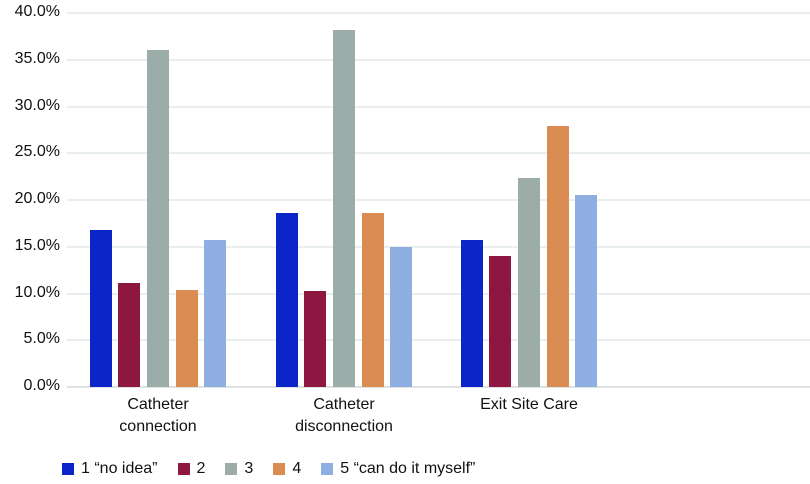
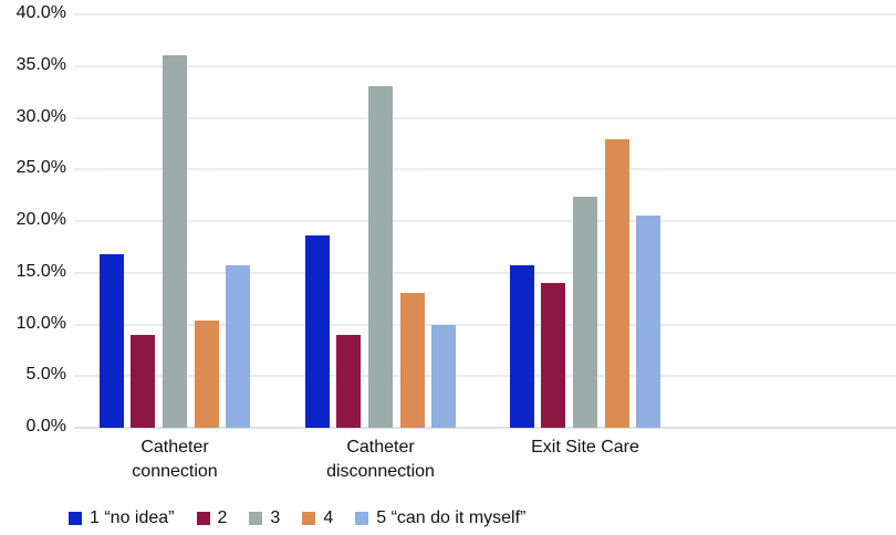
2/Catheter connection: 11% -> 9%
2/Catheter disconnection: 10% -> 9%
3/Catheter disconnection: 38% -> 33%
4/Catheter disconnection: 19% -> 13%
5 “can do it myself”/Catheter disconnection: 15% -> 10%
